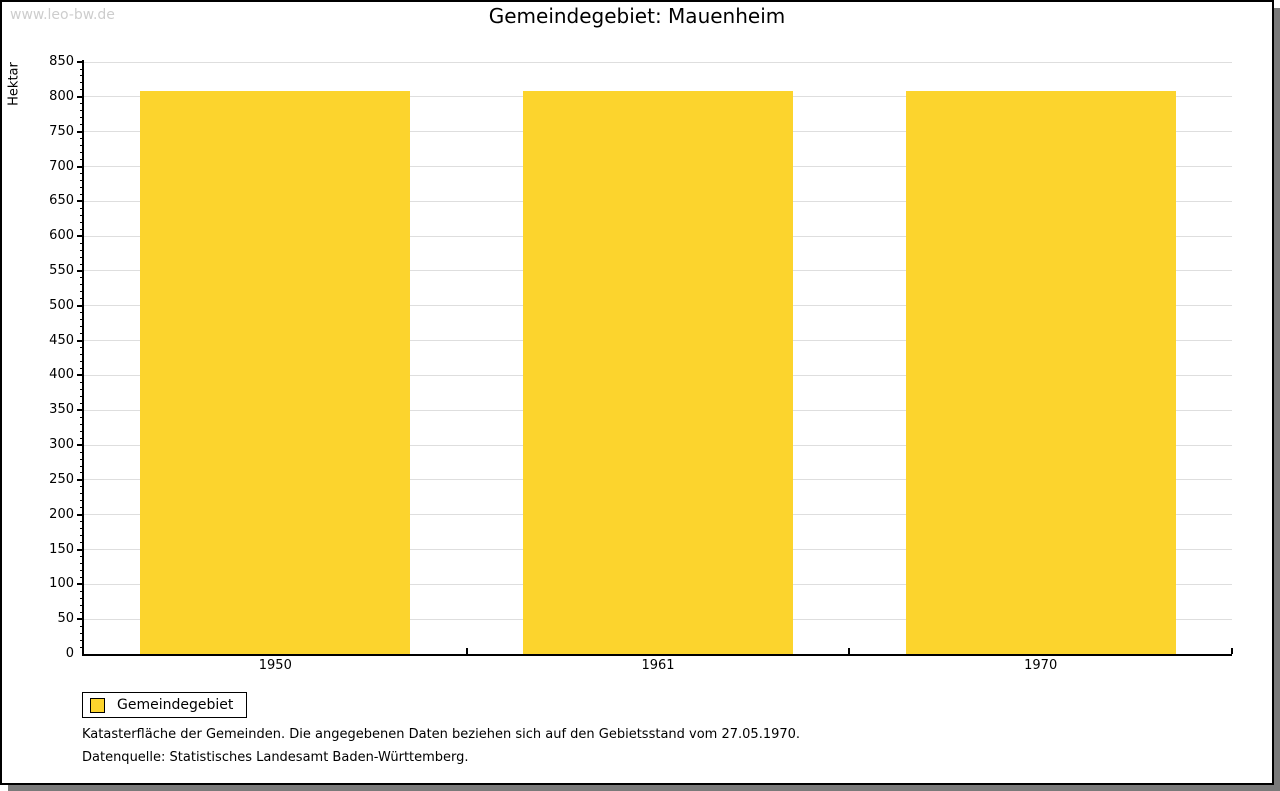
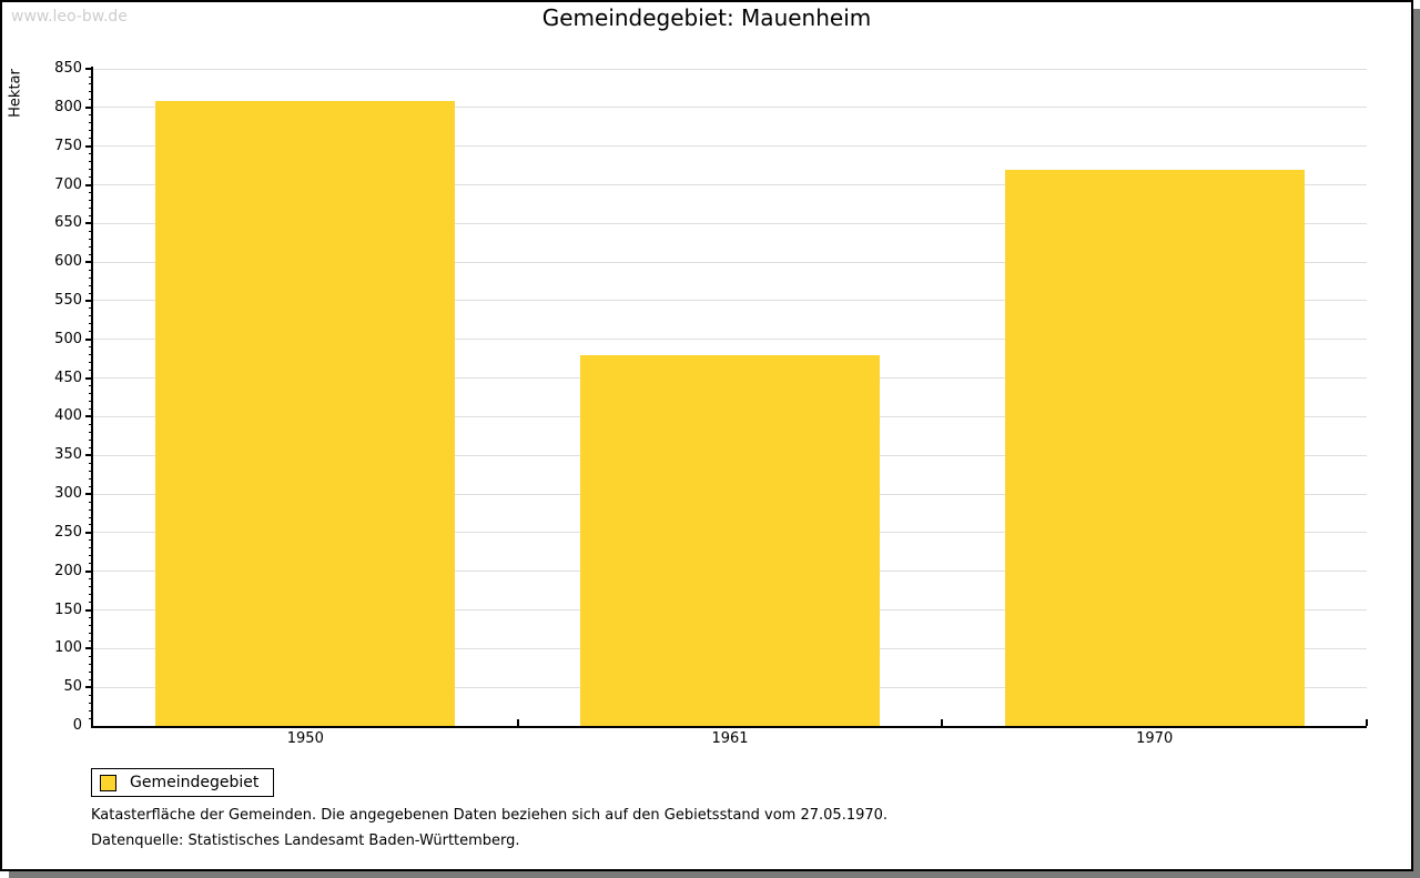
1961: 810 -> 480
1970: 810 -> 720
